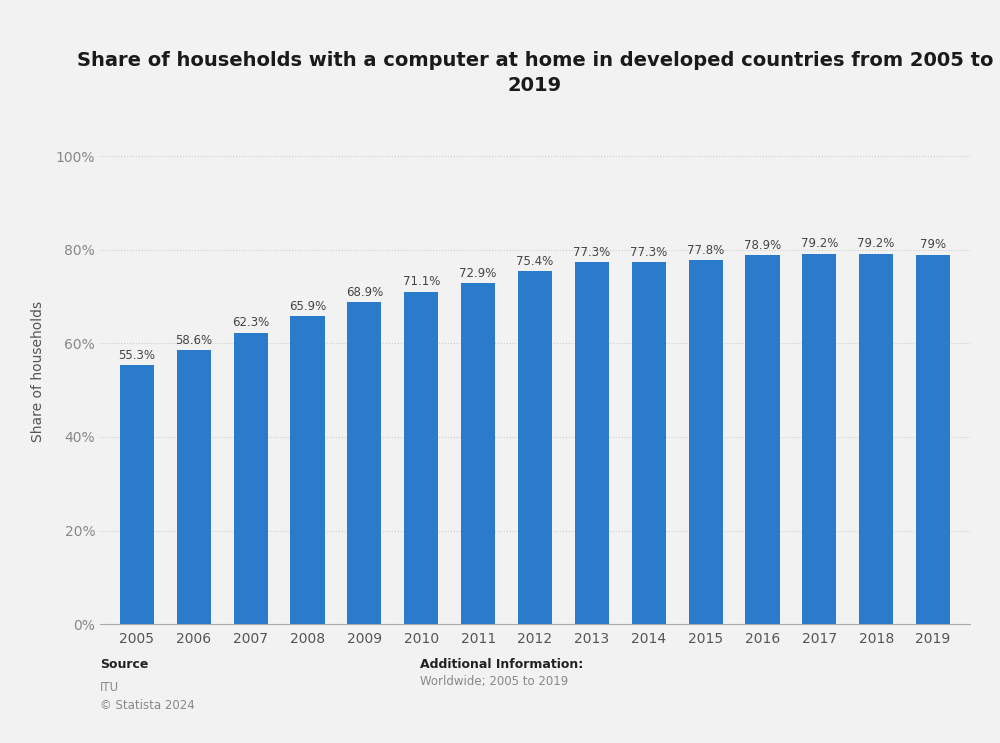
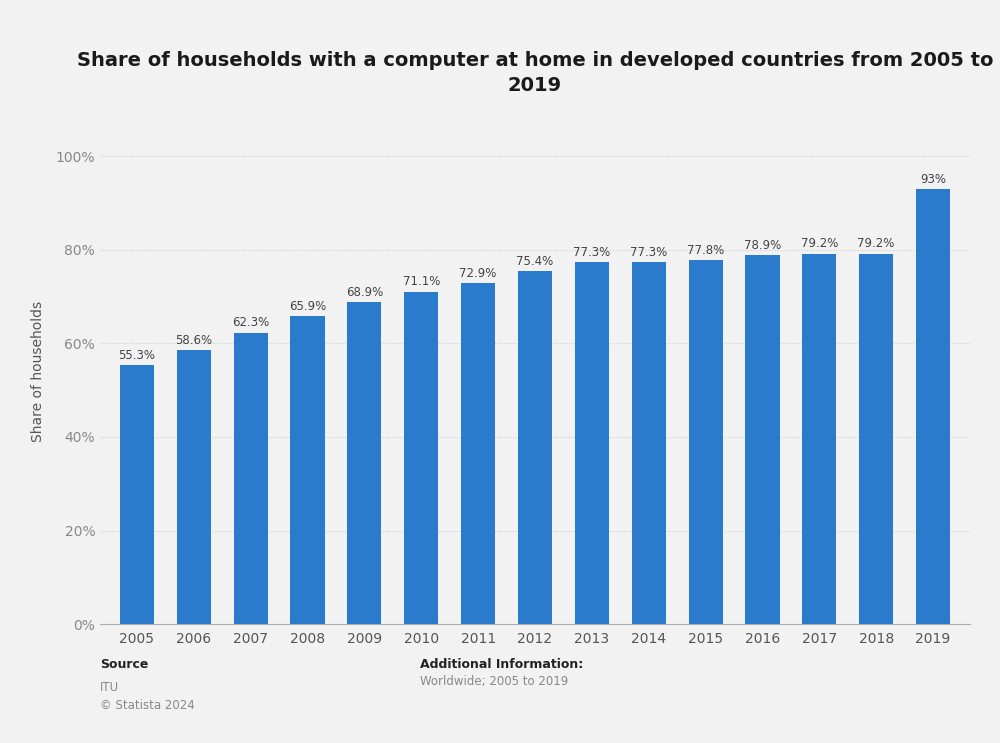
2019: 79% -> 93%
